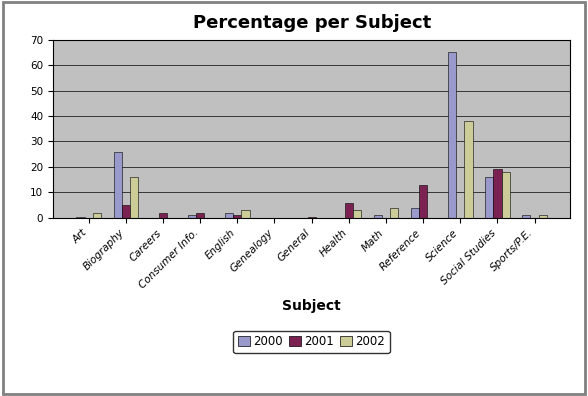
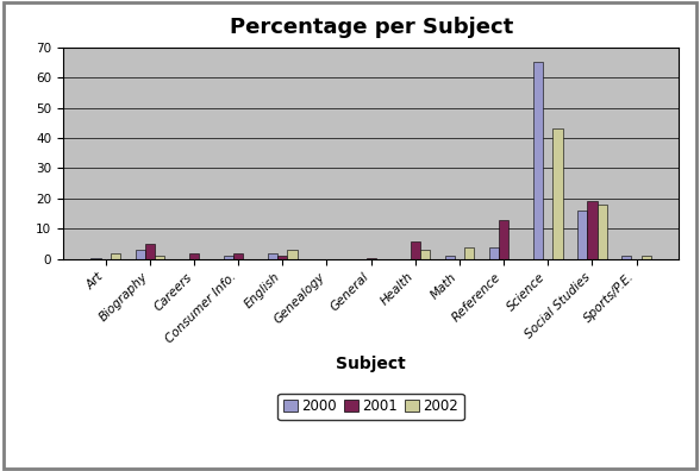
2000/Biography: 26.0 -> 3.0
2002/Biography: 16 -> 1
2002/Science: 38 -> 43
